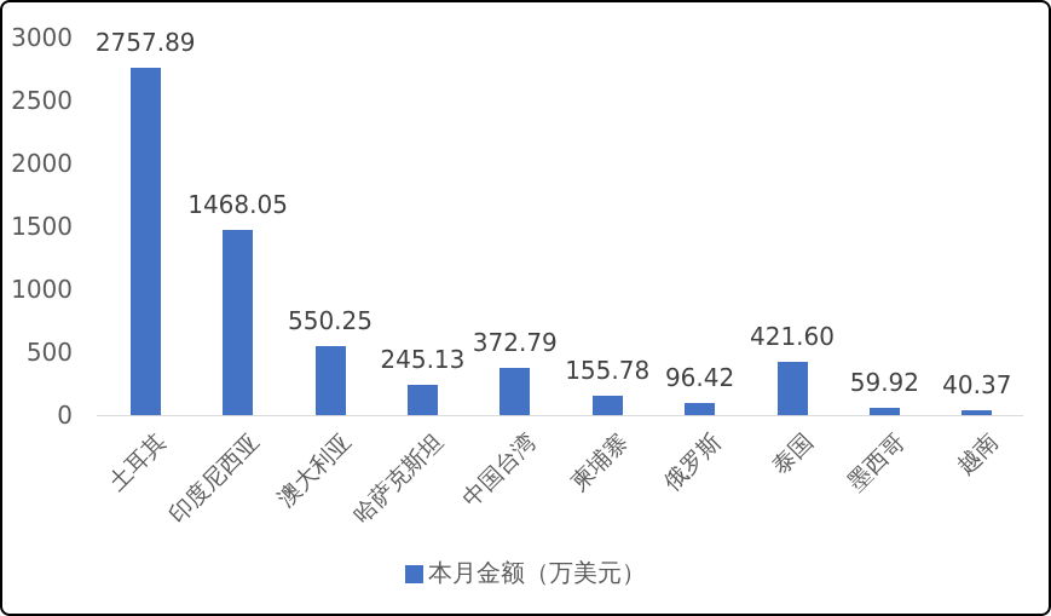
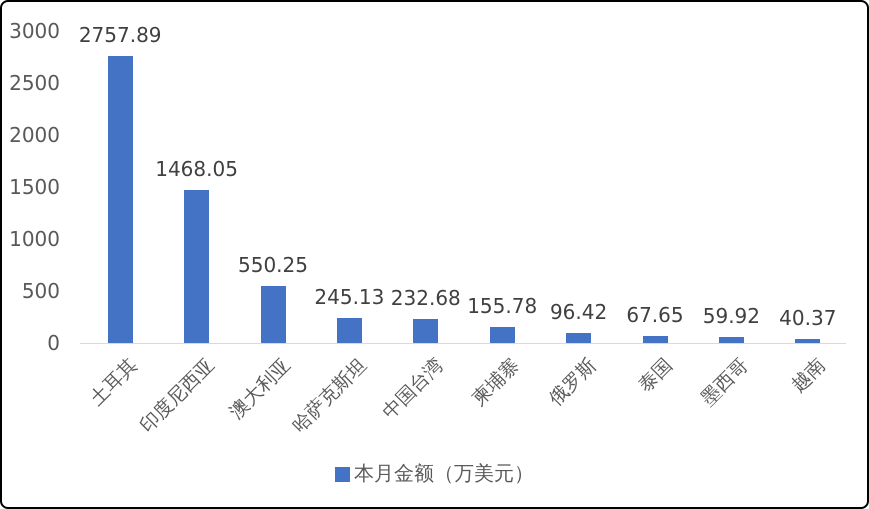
中国台湾: 372.79 -> 232.68
泰国: 421.60 -> 67.65
